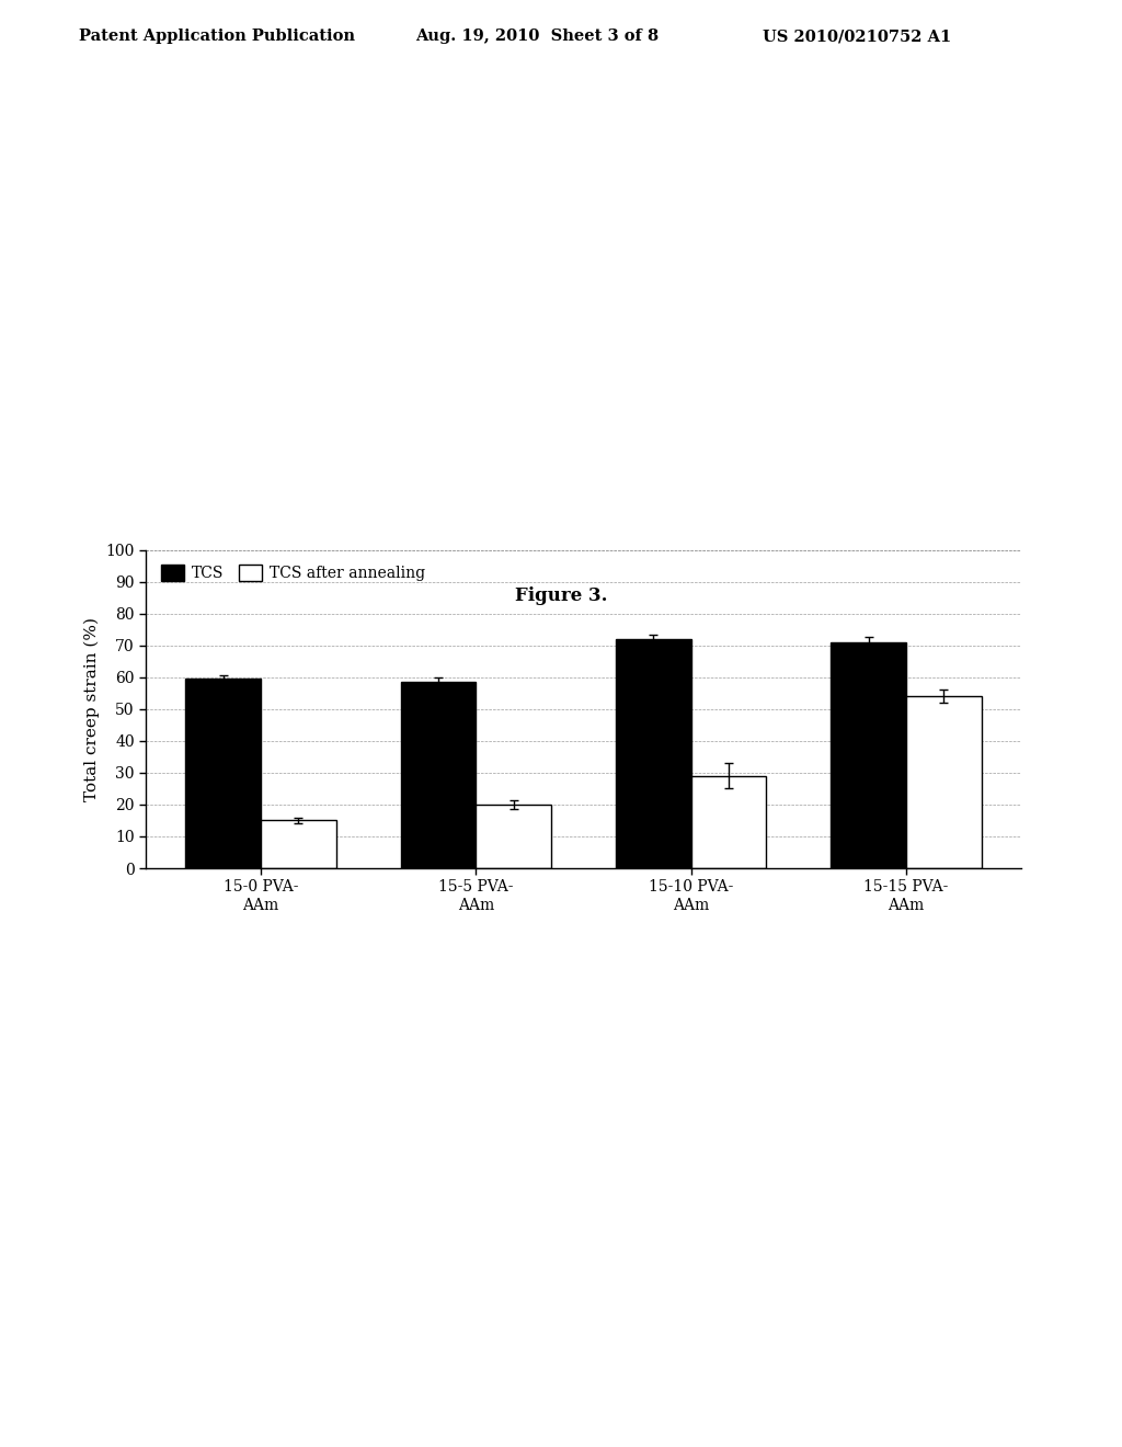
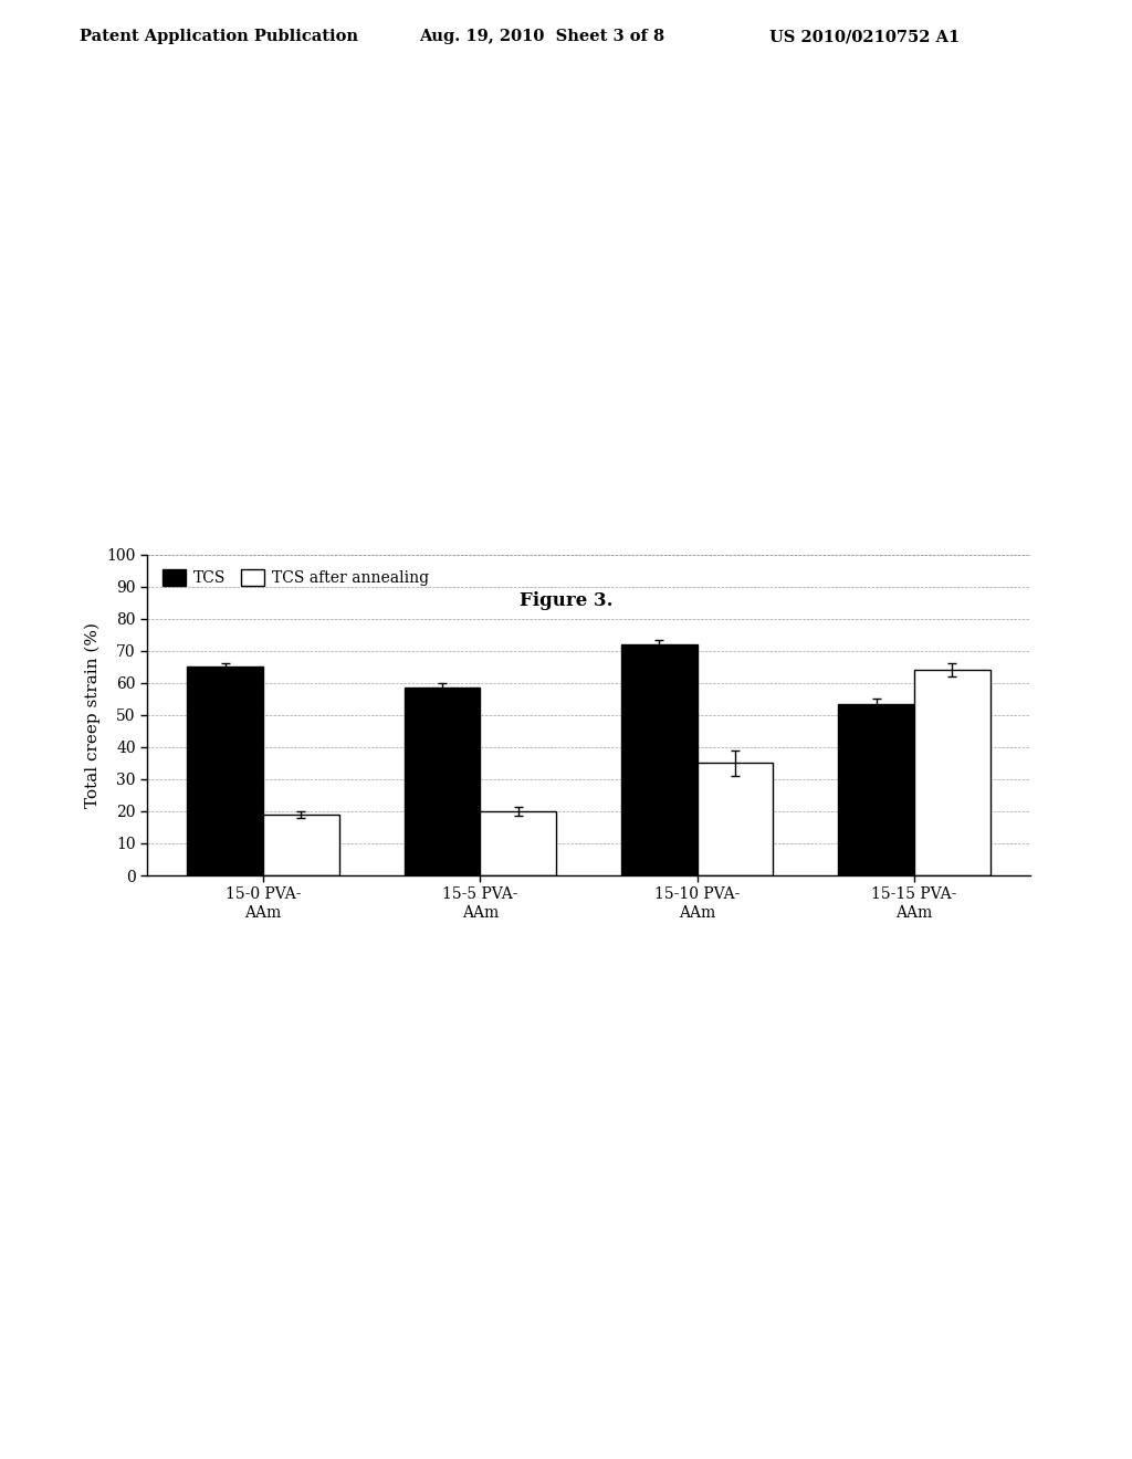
TCS/15-0 PVA- AAm: 59.5 -> 65.0
TCS after annealing/15-0 PVA- AAm: 15 -> 19
TCS after annealing/15-10 PVA- AAm: 29 -> 35
TCS/15-15 PVA- AAm: 71.0 -> 53.5
TCS after annealing/15-15 PVA- AAm: 54 -> 64
